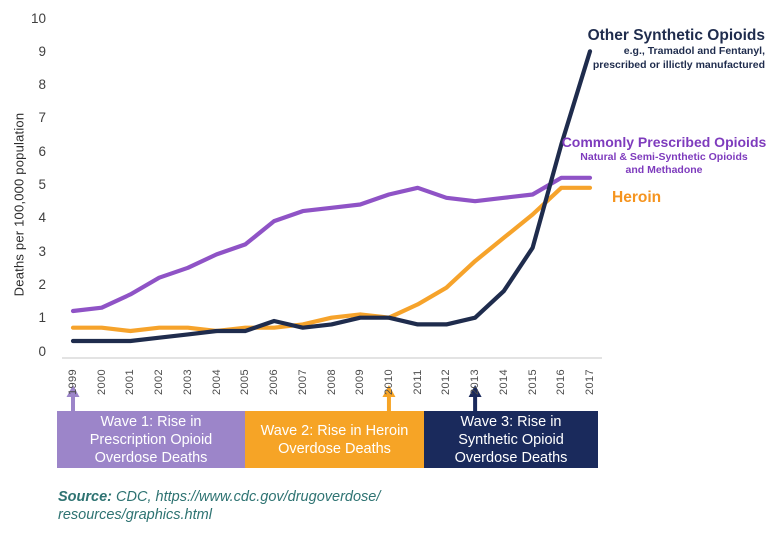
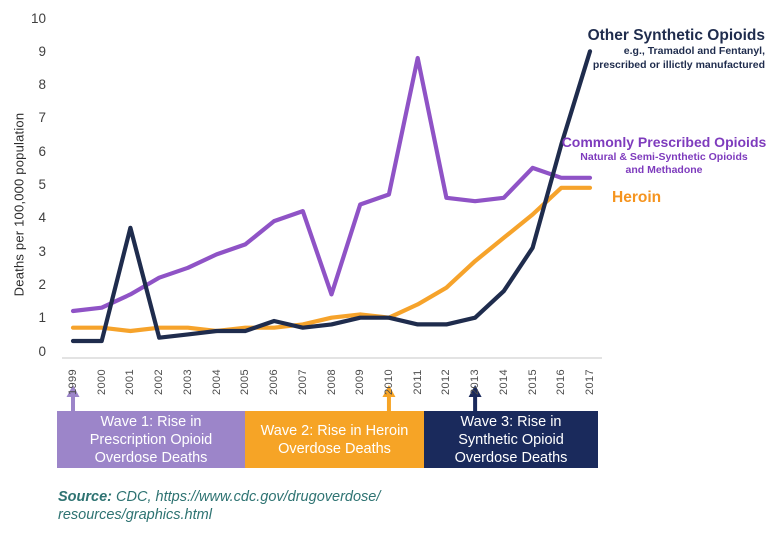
Other Synthetic Opioids/2001: 0.3 -> 3.7
Commonly Prescribed Opioids/2008: 4.3 -> 1.7
Commonly Prescribed Opioids/2011: 4.9 -> 8.8
Commonly Prescribed Opioids/2015: 4.7 -> 5.5
